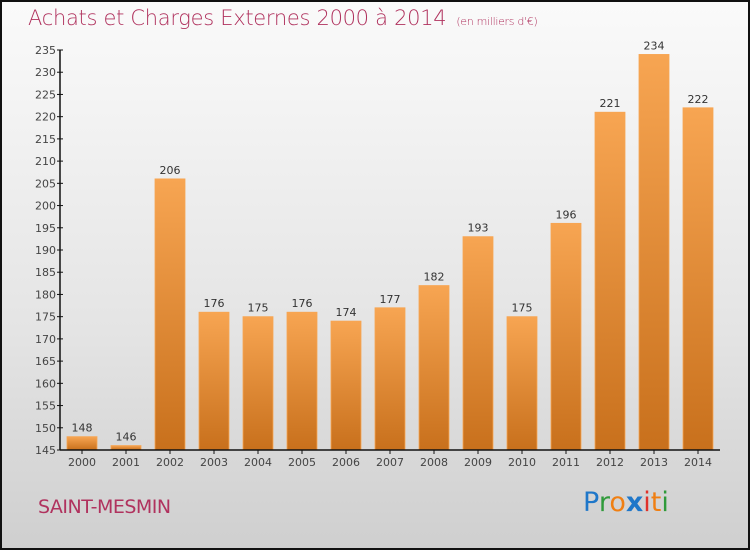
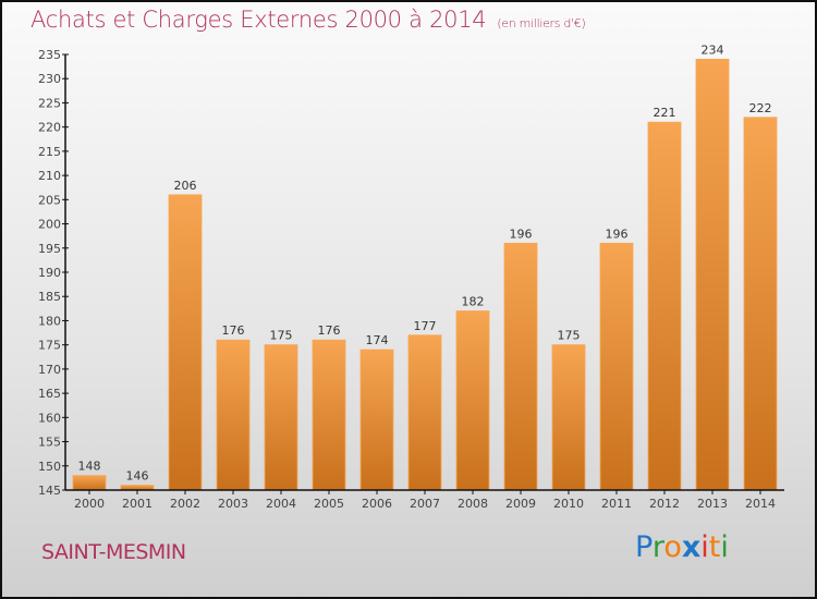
2009: 193 -> 196
